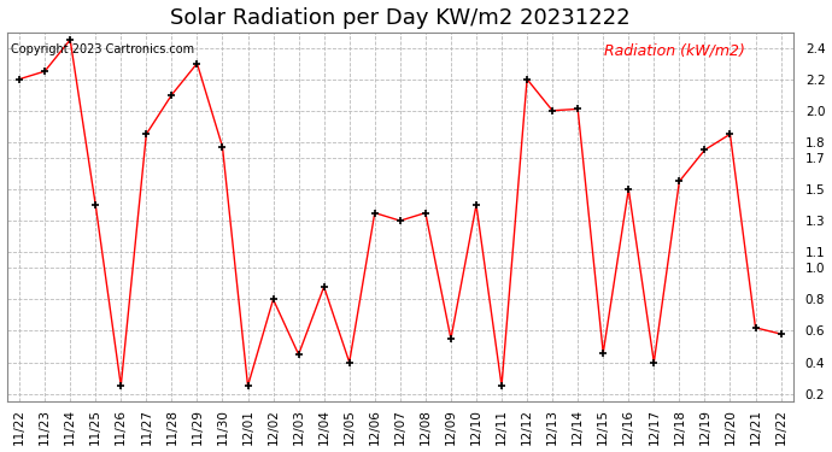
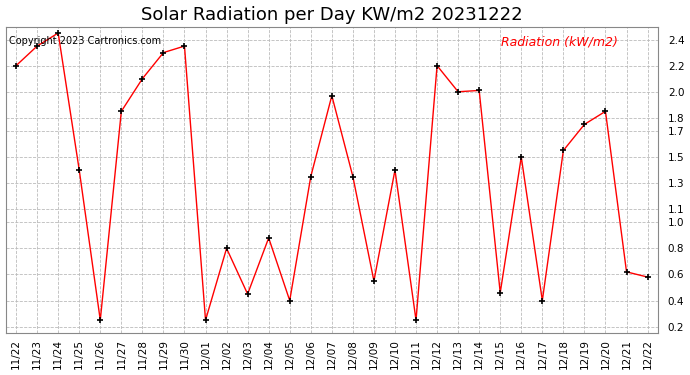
11/23: 2.25 -> 2.35
11/30: 1.77 -> 2.35
12/07: 1.30 -> 1.97
